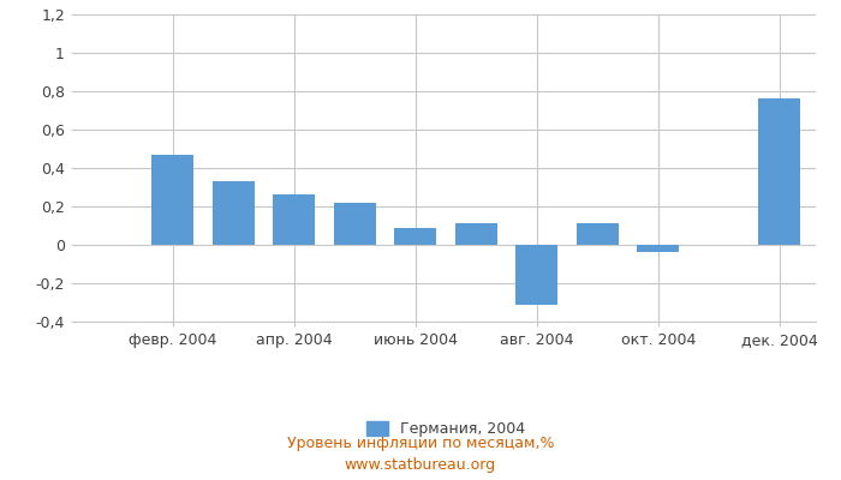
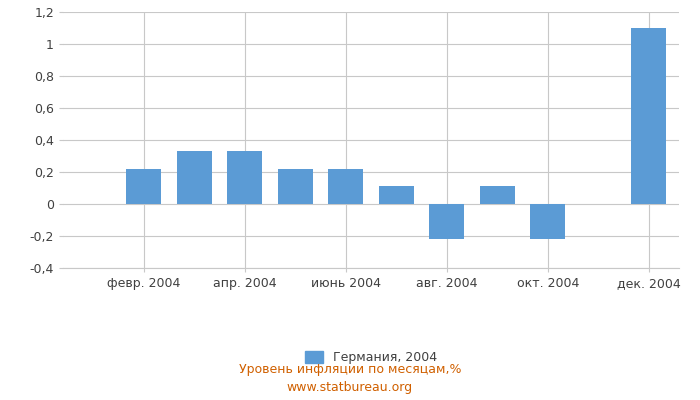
февр. 2004: 0,47 -> 0,22
апр. 2004: 0,26 -> 0,33
июнь 2004: 0,09 -> 0,22
авг. 2004: -0,31 -> -0,22
окт. 2004: -0,04 -> -0,22
дек. 2004: 0,76 -> 1,10
